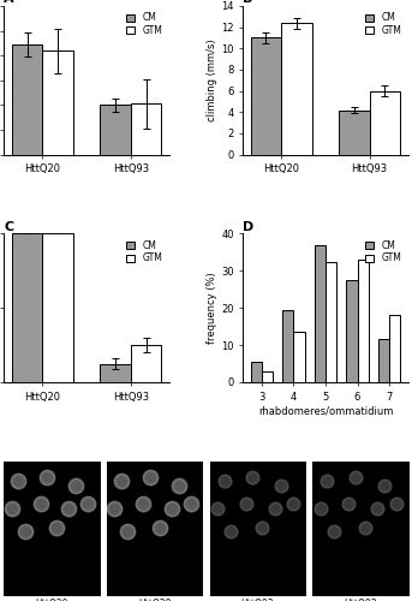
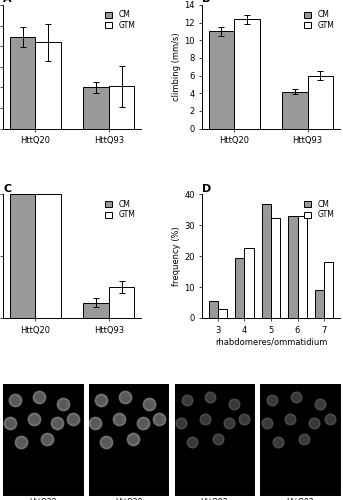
D/GTM/4: 13.5 -> 22.5
D/CM/6: 27.5 -> 33.0
D/CM/7: 11.5 -> 9.0
